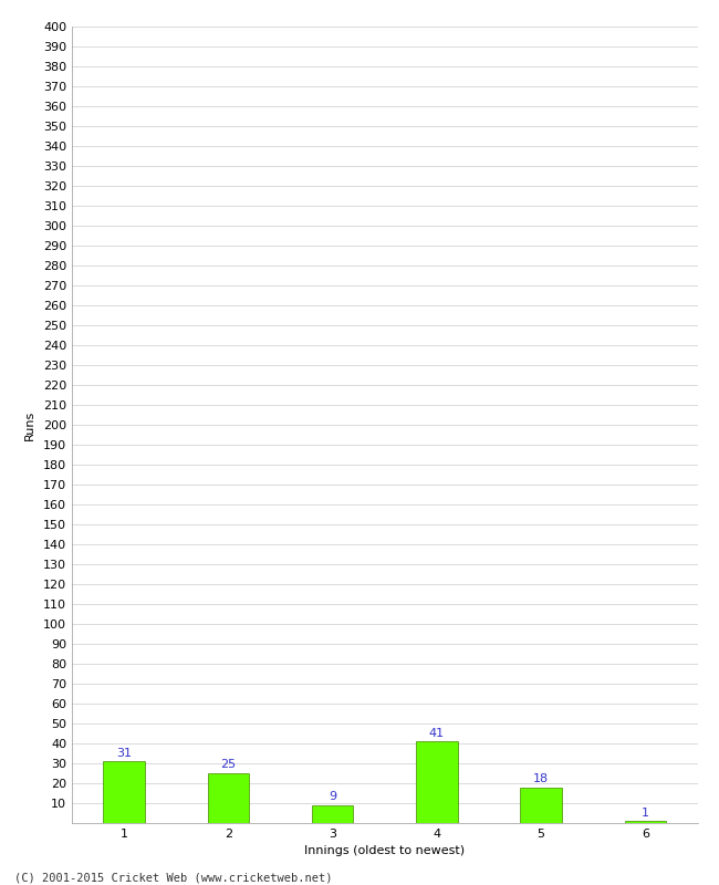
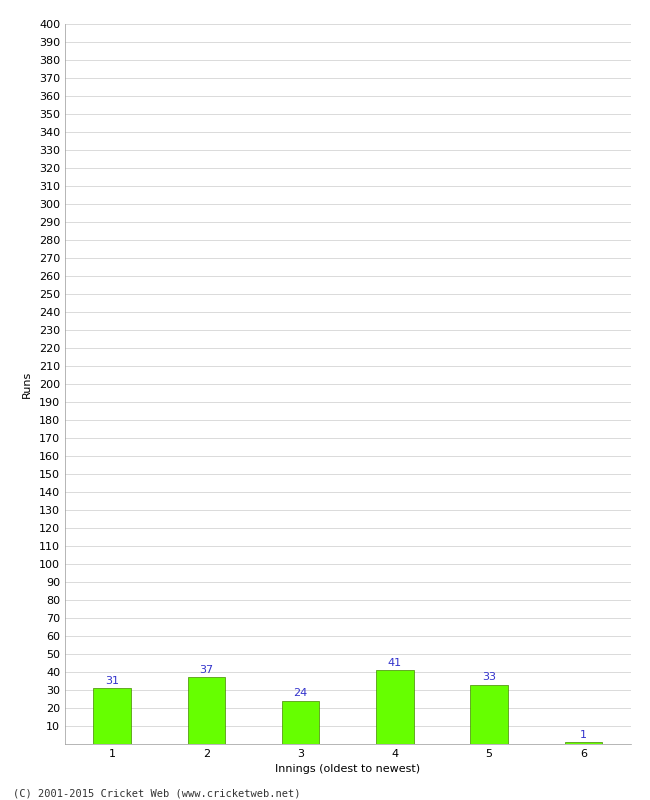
2: 25 -> 37
3: 9 -> 24
5: 18 -> 33
